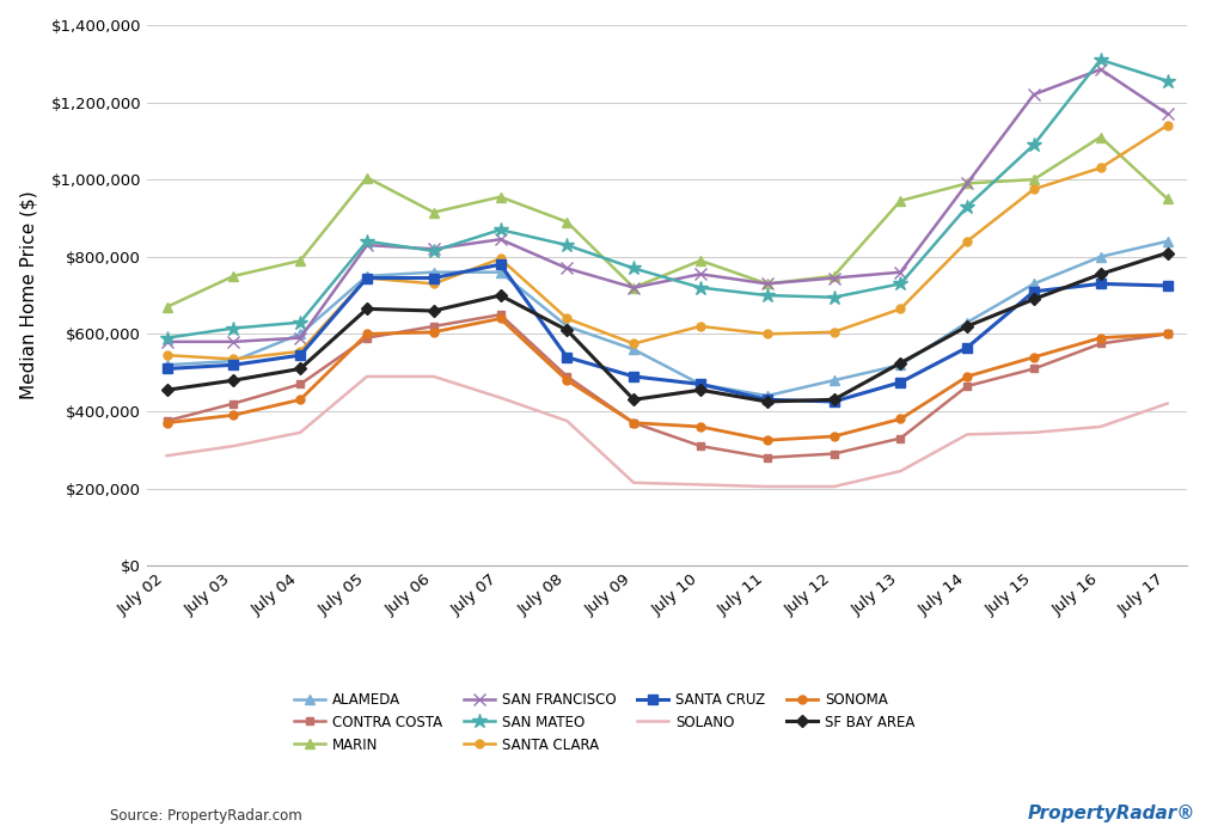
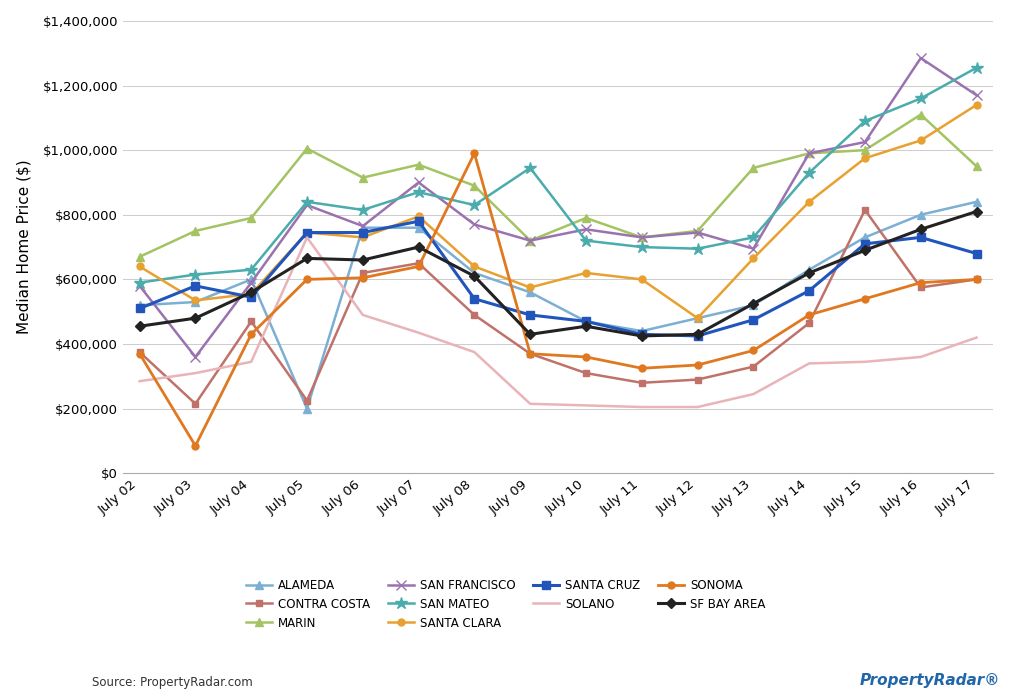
SANTA CLARA/July 02: $545,000 -> $640,000
CONTRA COSTA/July 03: $420,000 -> $215,000
SAN FRANCISCO/July 03: $580,000 -> $360,000
SANTA CRUZ/July 03: $520,000 -> $580,000
SONOMA/July 03: $390,000 -> $85,000
SF BAY AREA/July 04: $510,000 -> $560,000
ALAMEDA/July 05: $750,000 -> $200,000
CONTRA COSTA/July 05: $590,000 -> $225,000
SOLANO/July 05: $490,000 -> $730,000
SAN FRANCISCO/July 06: $820,000 -> $765,000
SAN FRANCISCO/July 07: $845,000 -> $900,000
SONOMA/July 08: $480,000 -> $990,000
SAN MATEO/July 09: $770,000 -> $945,000
SANTA CLARA/July 12: $605,000 -> $480,000
SAN FRANCISCO/July 13: $760,000 -> $695,000
CONTRA COSTA/July 15: $510,000 -> $815,000
SAN FRANCISCO/July 15: $1,220,000 -> $1,025,000
SAN MATEO/July 16: $1,310,000 -> $1,160,000
SANTA CRUZ/July 17: $725,000 -> $680,000
